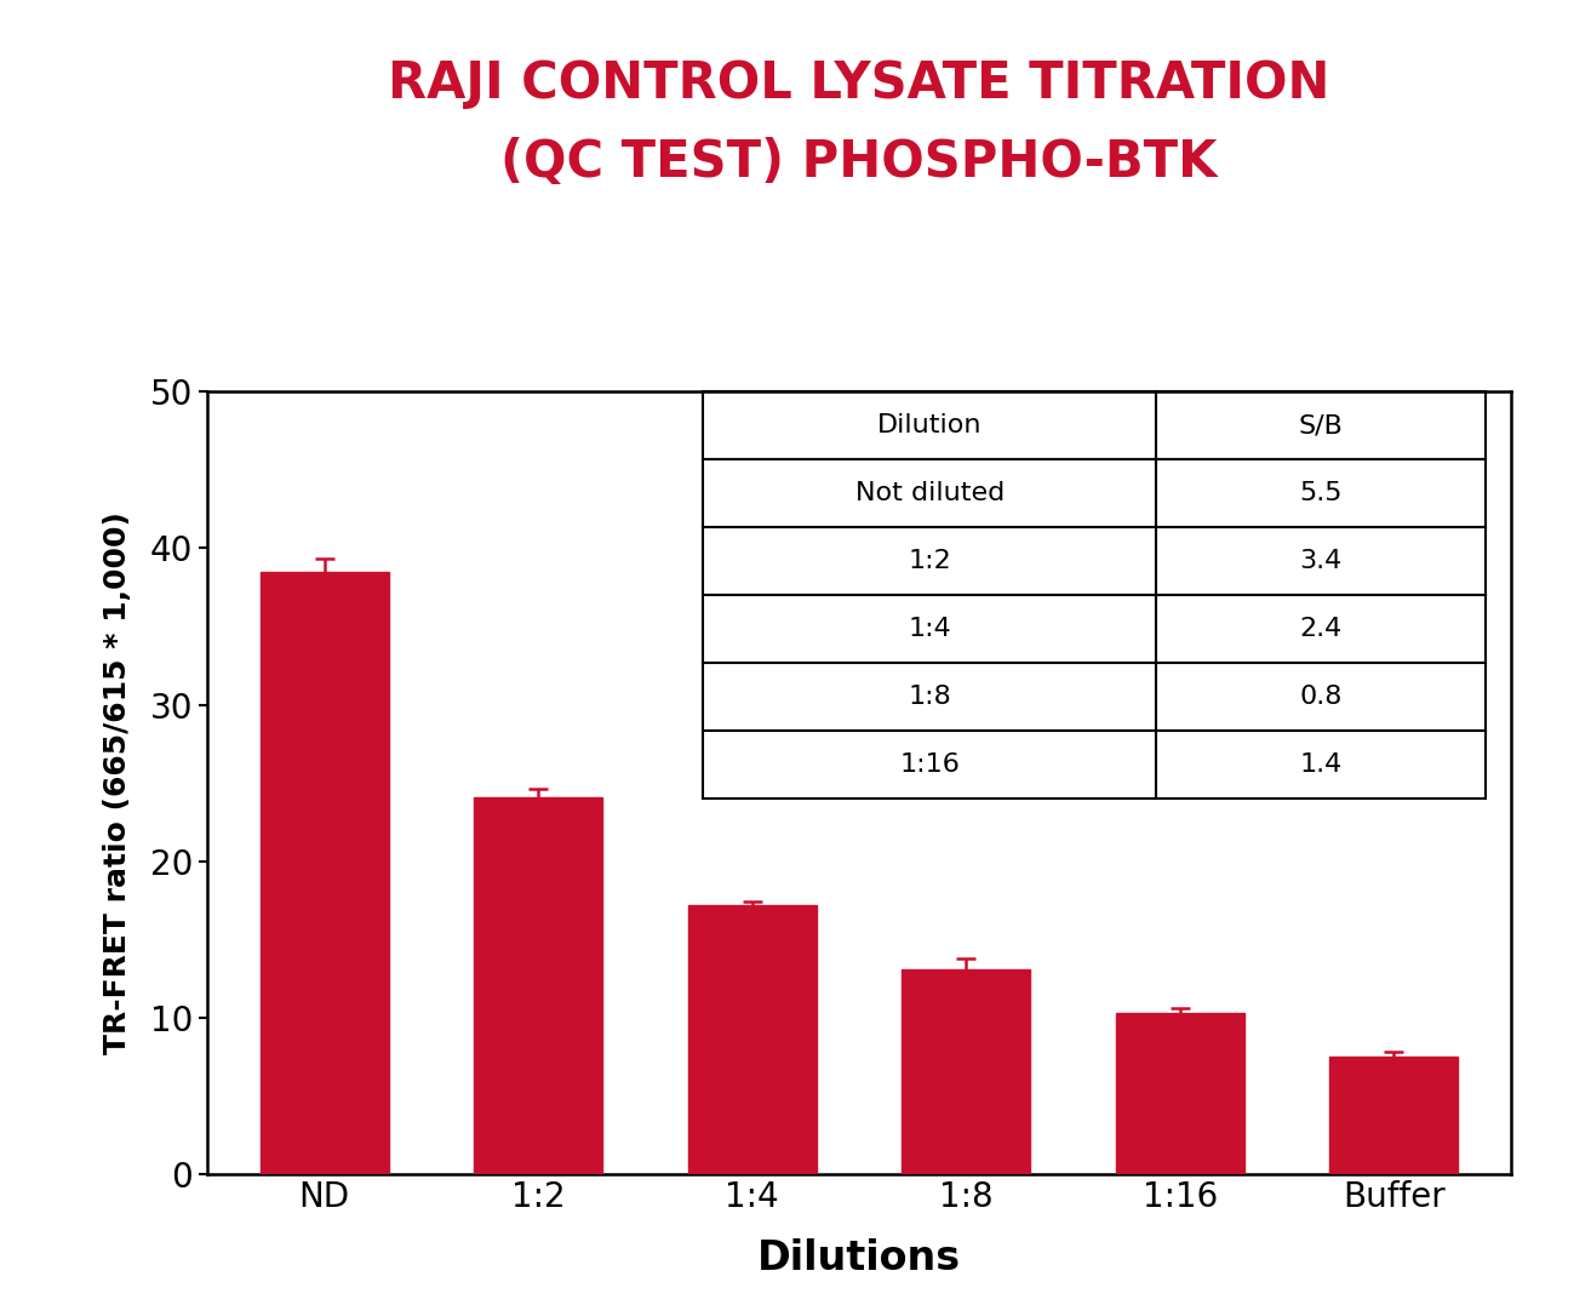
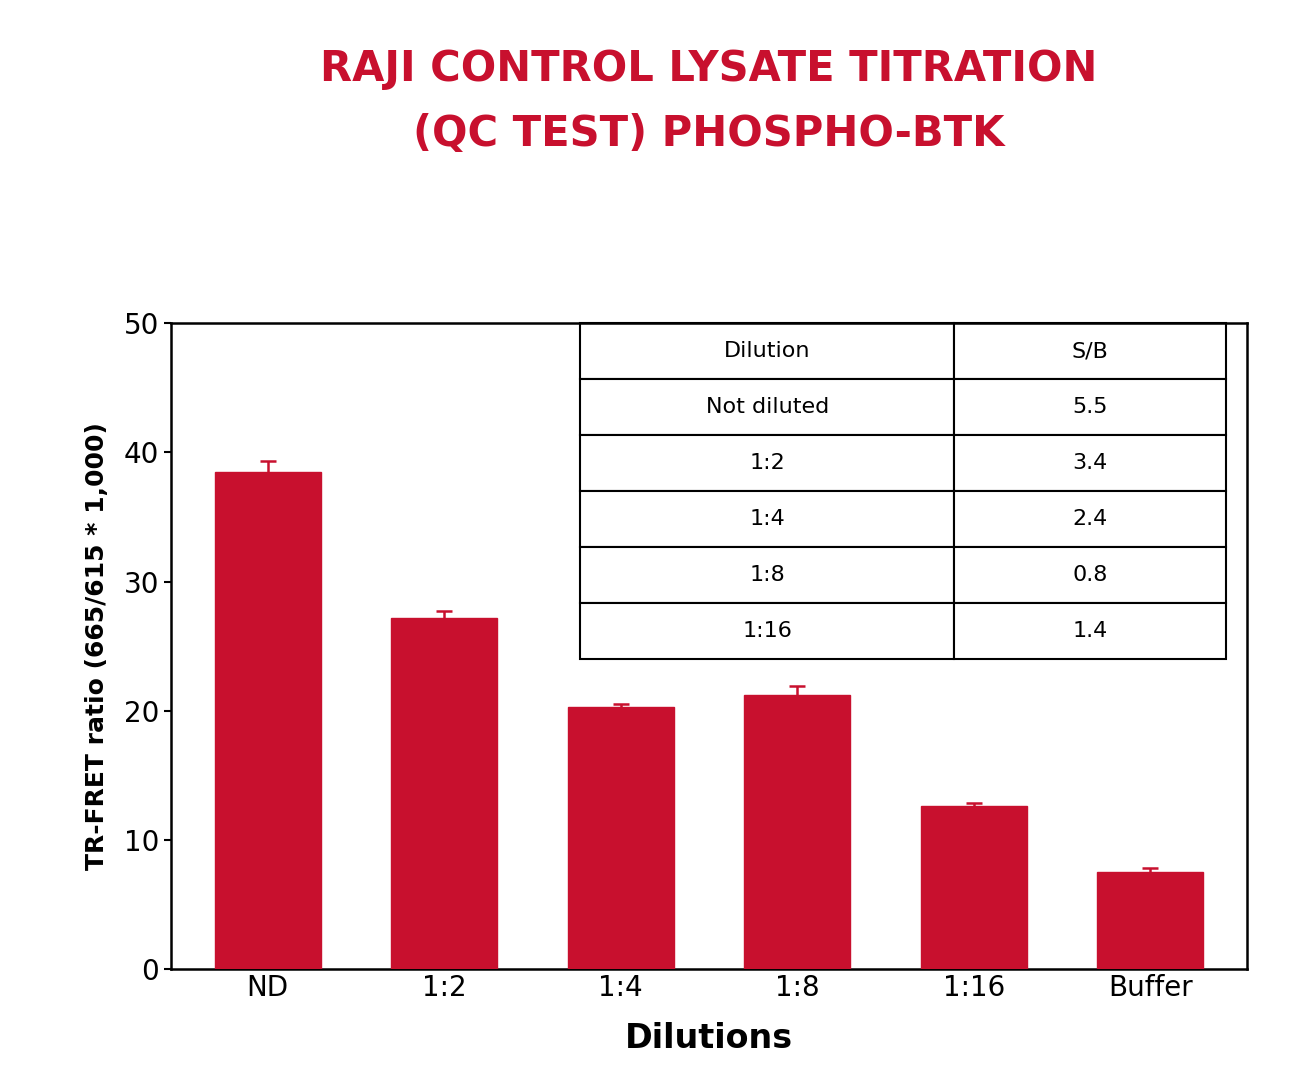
1:2: 24.1 -> 27.2
1:4: 17.2 -> 20.3
1:8: 13.1 -> 21.2
1:16: 10.3 -> 12.6
